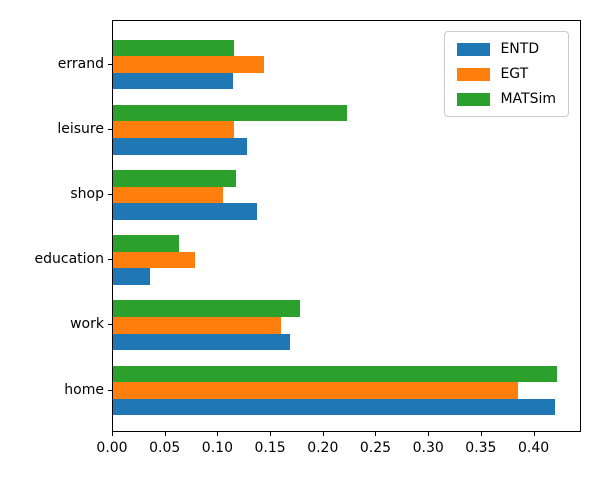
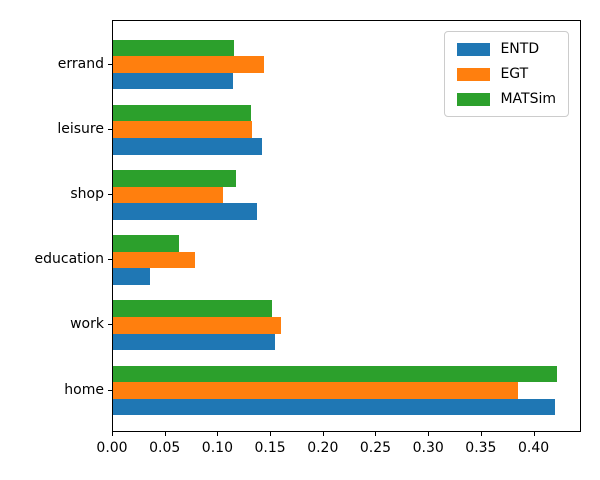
ENTD/leisure: 0.127 -> 0.141
EGT/leisure: 0.115 -> 0.132
MATSim/leisure: 0.222 -> 0.131
ENTD/work: 0.168 -> 0.154
MATSim/work: 0.177 -> 0.151
